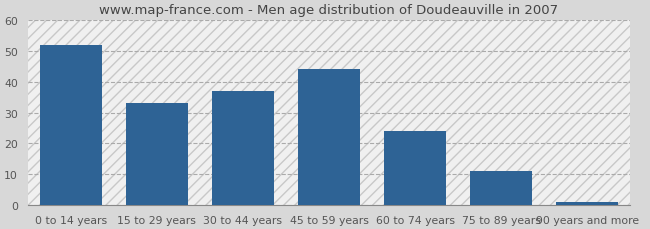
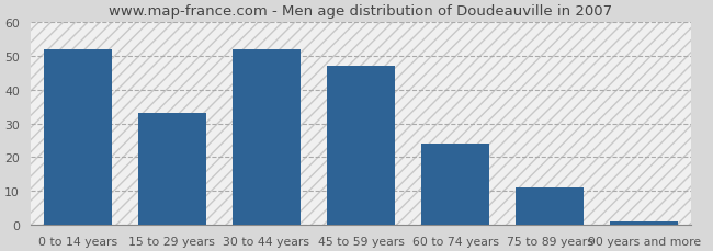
30 to 44 years: 37 -> 52
45 to 59 years: 44 -> 47
